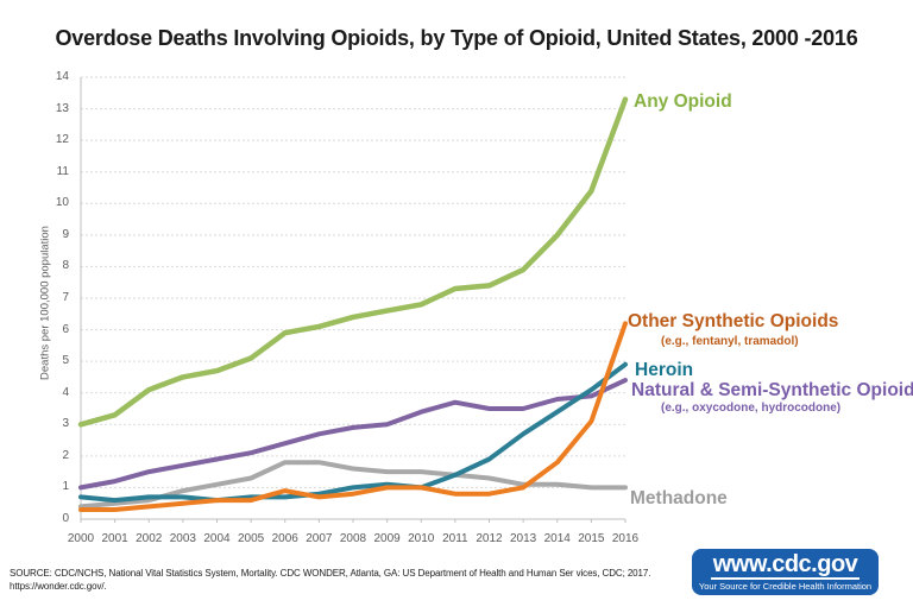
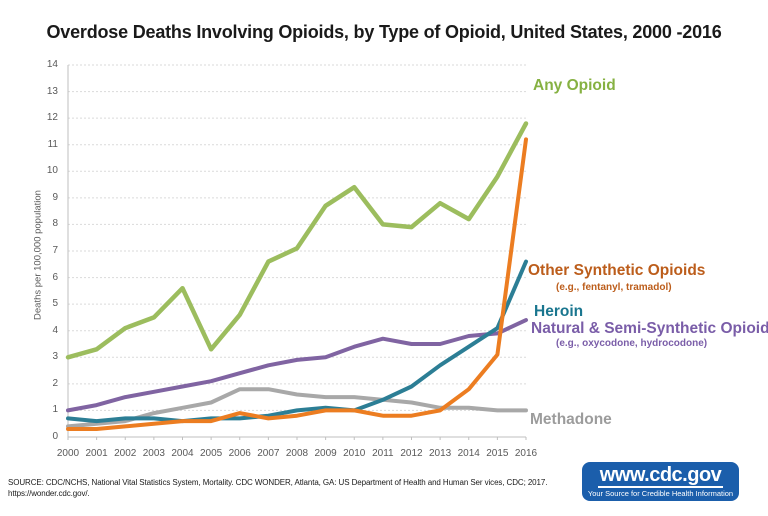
Any Opioid/2004: 4.7 -> 5.6
Any Opioid/2005: 5.1 -> 3.3
Any Opioid/2006: 5.9 -> 4.6
Any Opioid/2007: 6.1 -> 6.6
Any Opioid/2008: 6.4 -> 7.1
Any Opioid/2009: 6.6 -> 8.7
Any Opioid/2010: 6.8 -> 9.4
Any Opioid/2011: 7.3 -> 8.0
Any Opioid/2012: 7.4 -> 7.9
Any Opioid/2013: 7.9 -> 8.8
Any Opioid/2014: 9.0 -> 8.2
Any Opioid/2015: 10.4 -> 9.8
Any Opioid/2016: 13.3 -> 11.8
Other Synthetic Opioids/2016: 6.2 -> 11.2
Heroin/2016: 4.9 -> 6.6
